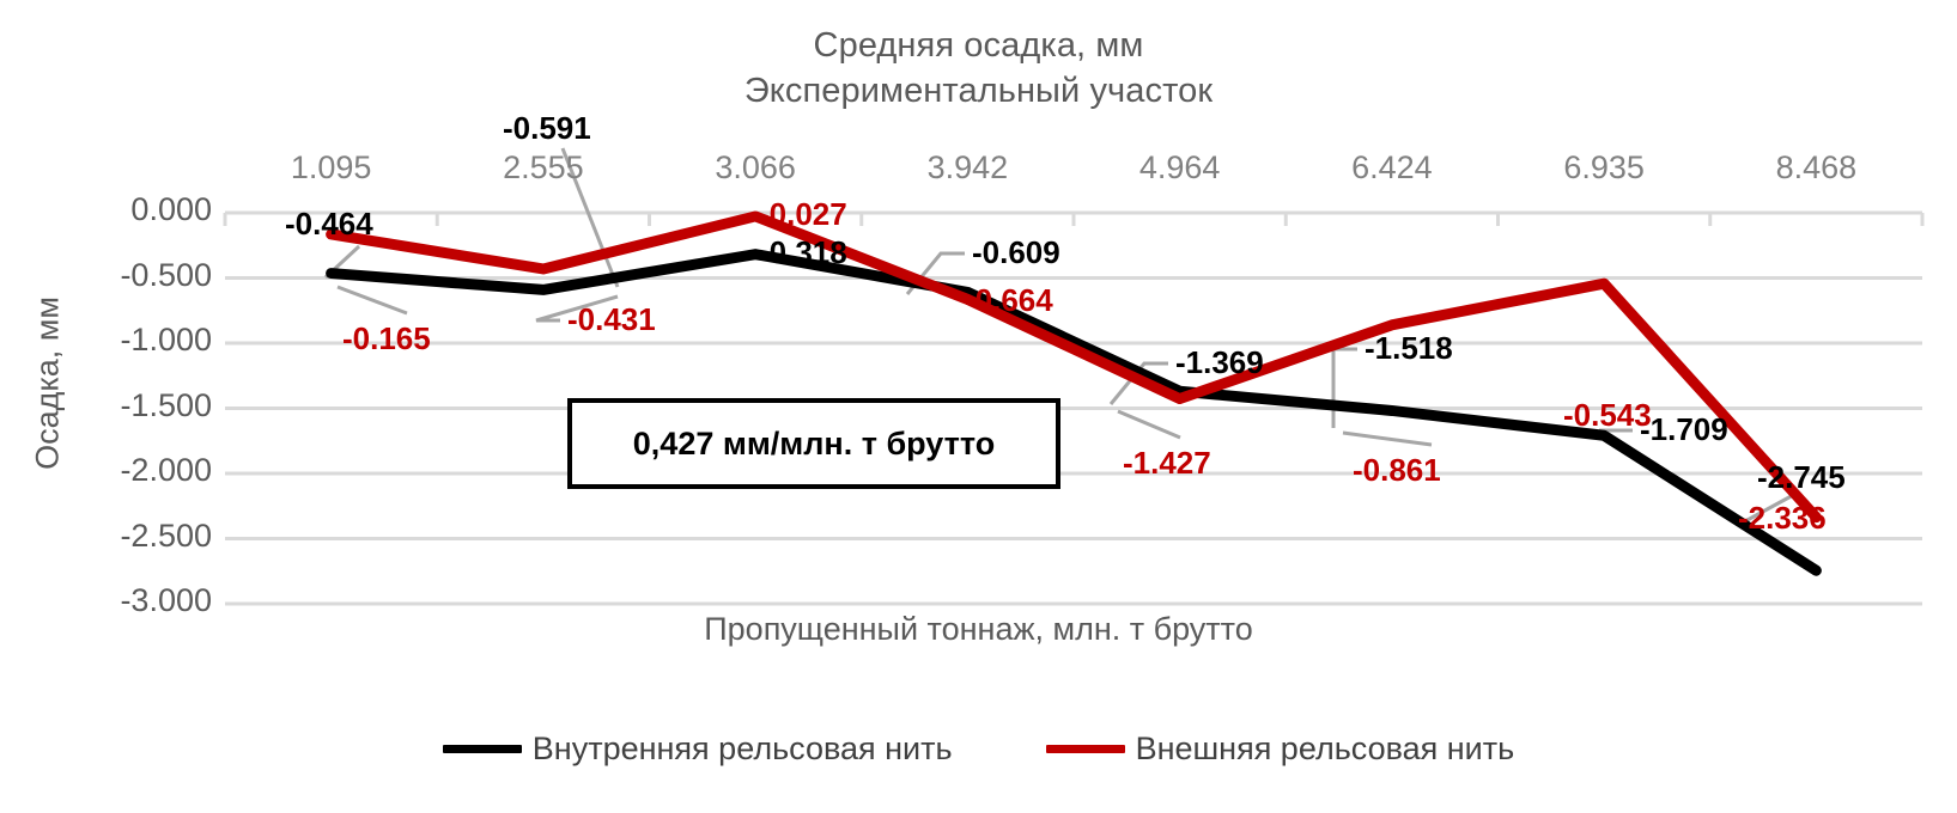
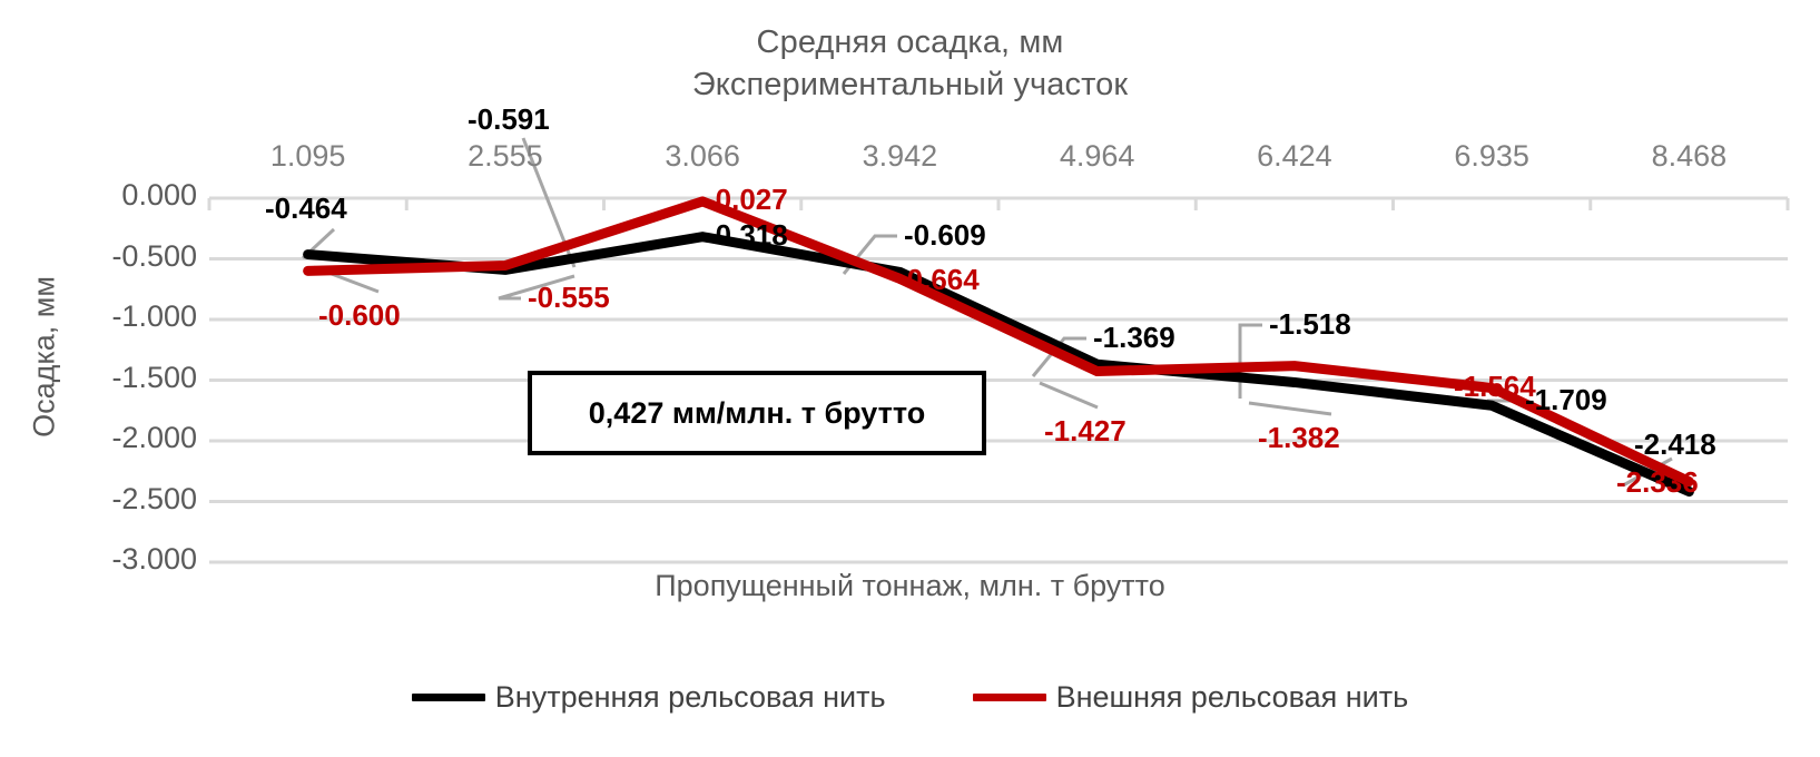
Внешняя рельсовая нить/1.095: -0.165 -> -0.600
Внешняя рельсовая нить/2.555: -0.431 -> -0.555
Внешняя рельсовая нить/6.424: -0.861 -> -1.382
Внешняя рельсовая нить/6.935: -0.543 -> -1.564
Внутренняя рельсовая нить/8.468: -2.745 -> -2.418
